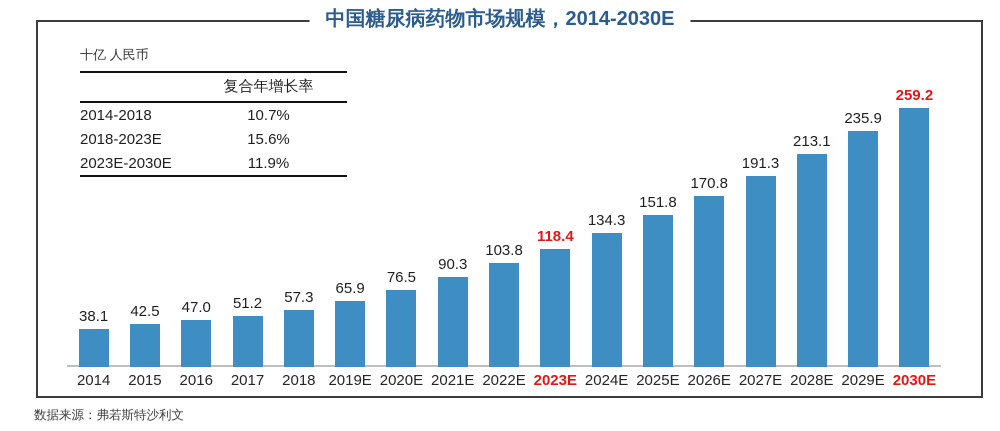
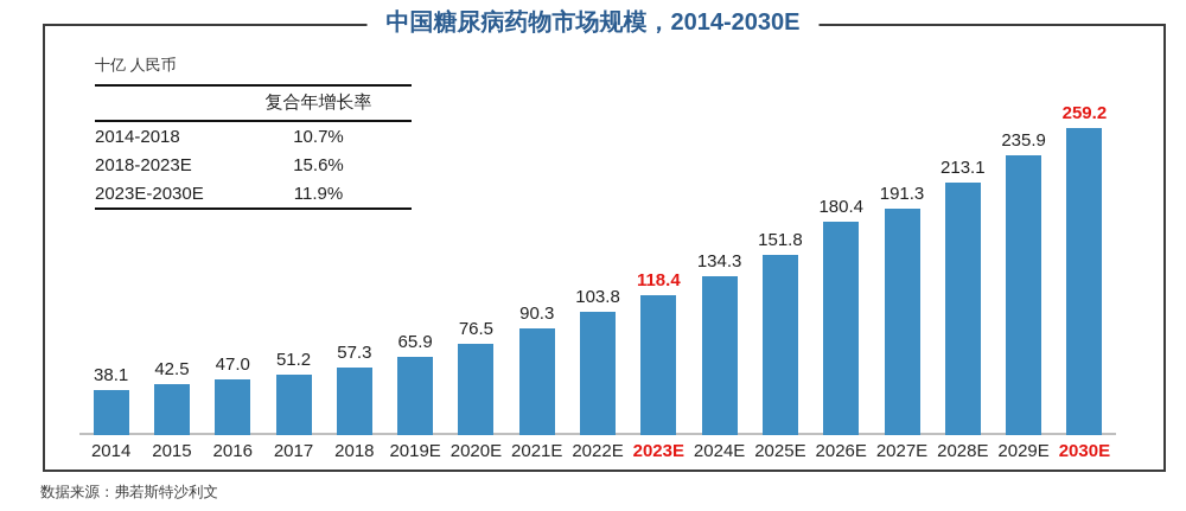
2026E: 170.8 -> 180.4
